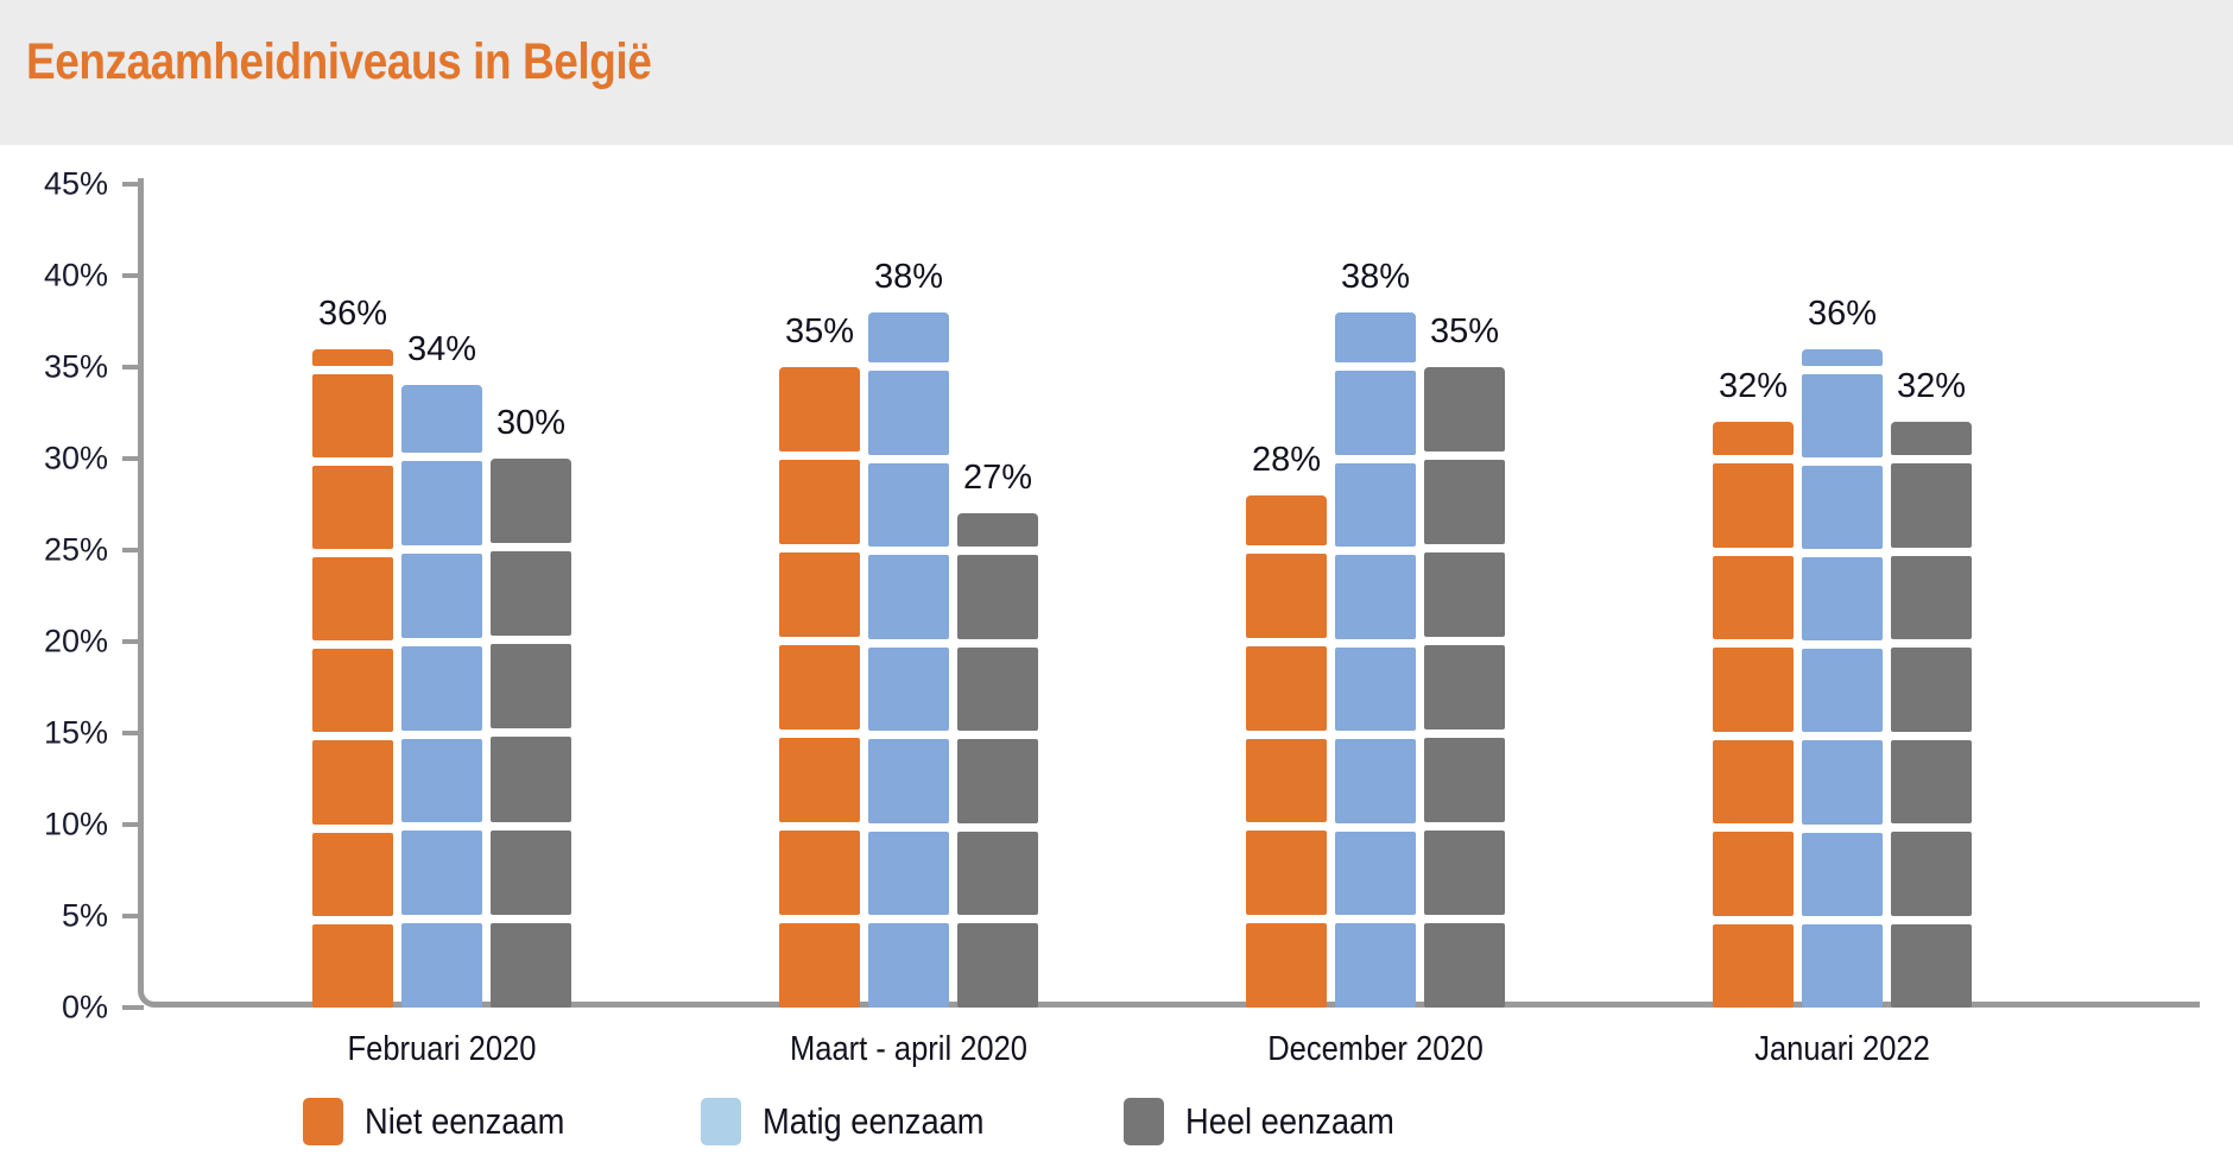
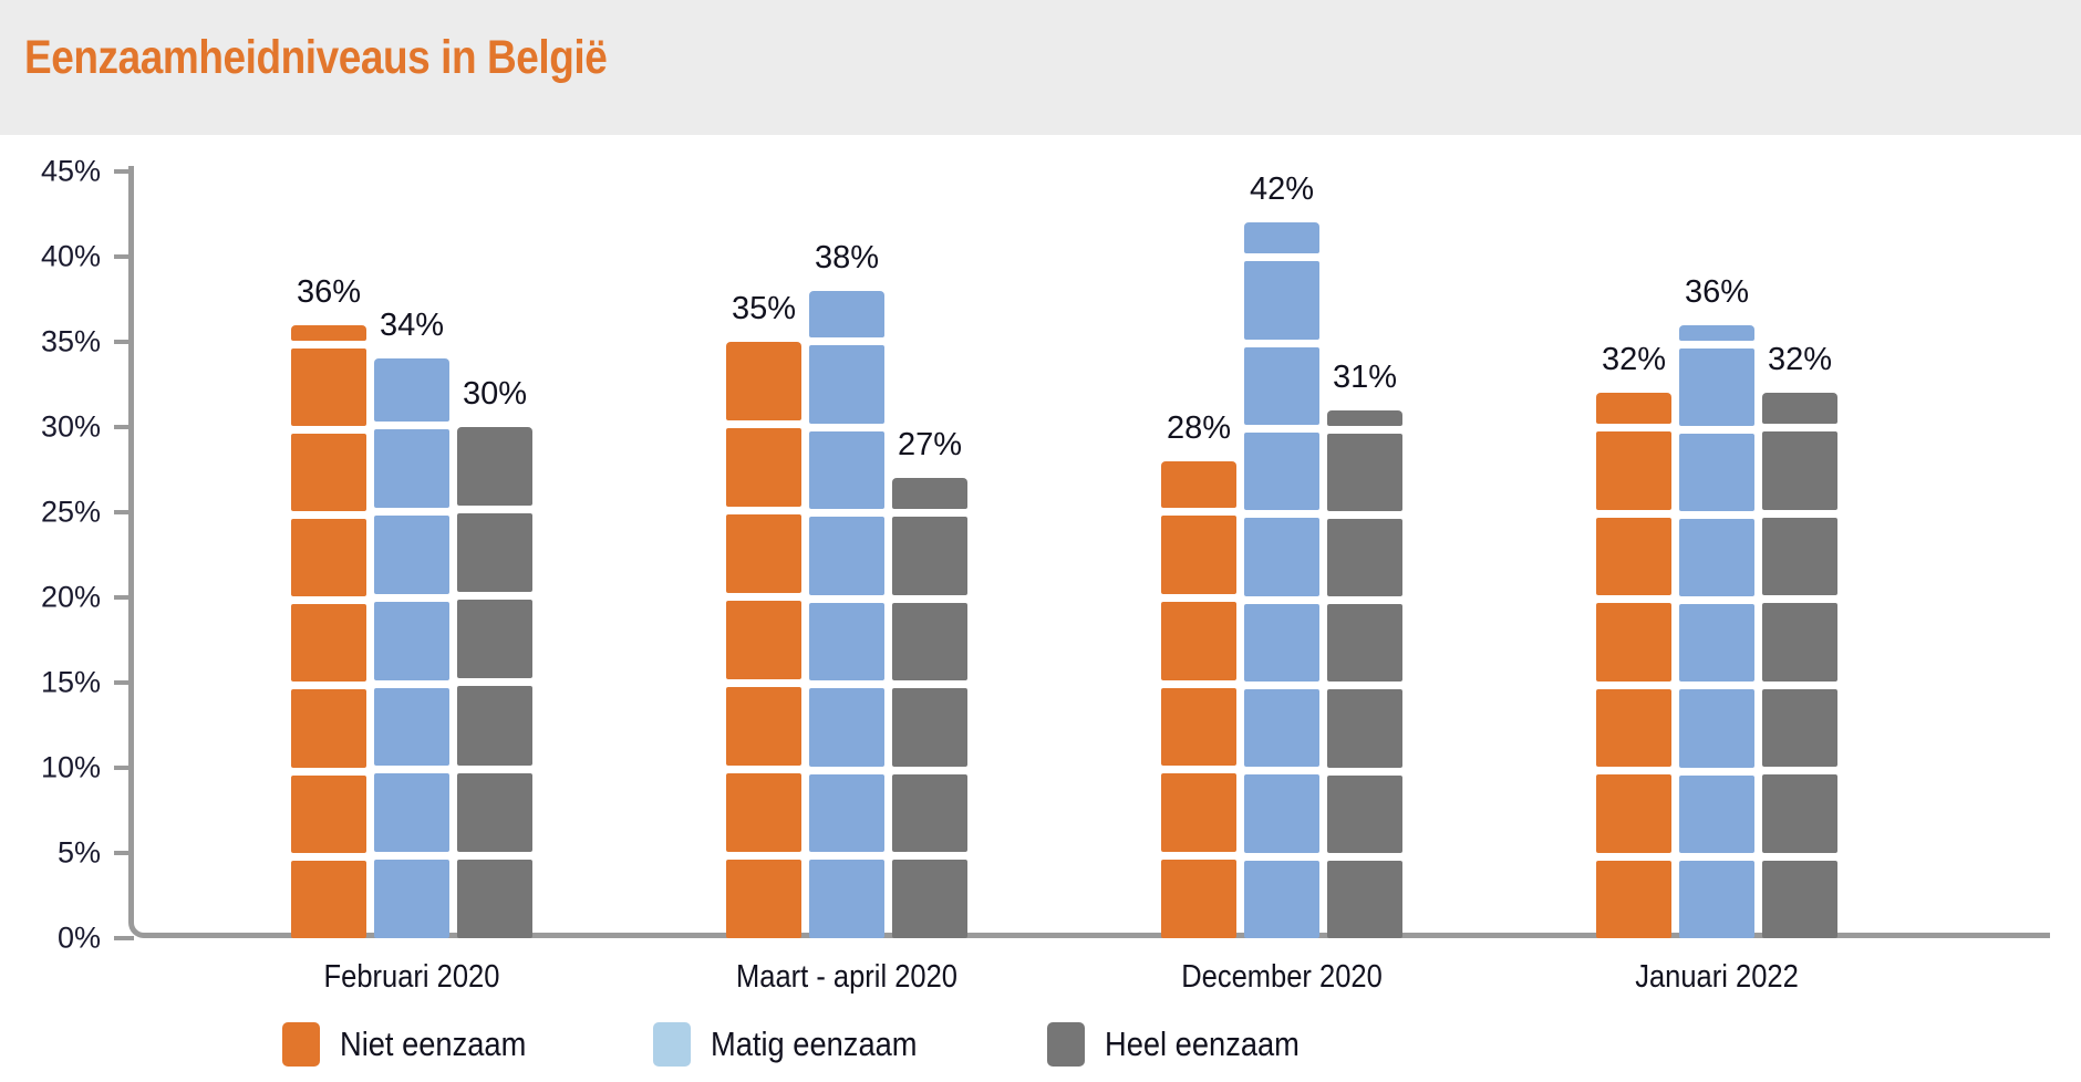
Matig eenzaam/December 2020: 38% -> 42%
Heel eenzaam/December 2020: 35% -> 31%
